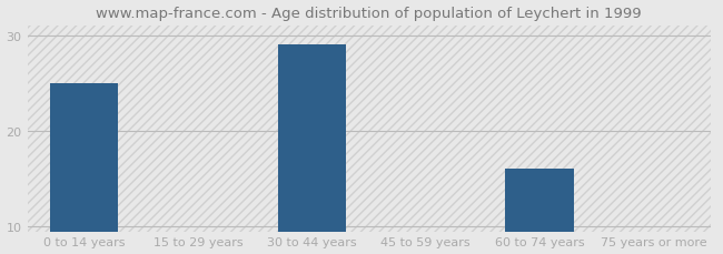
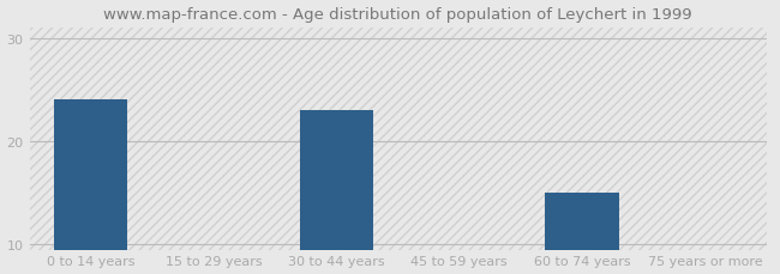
0 to 14 years: 25 -> 24
30 to 44 years: 29 -> 23
60 to 74 years: 16 -> 15
